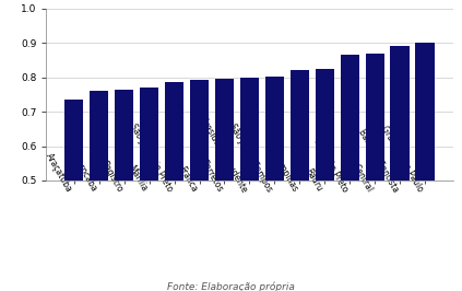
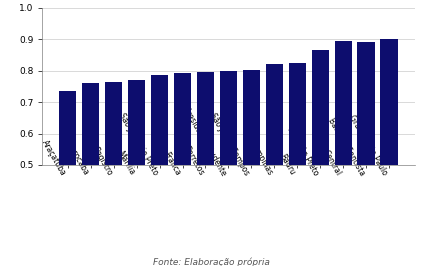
Central: 0.870 -> 0.895
